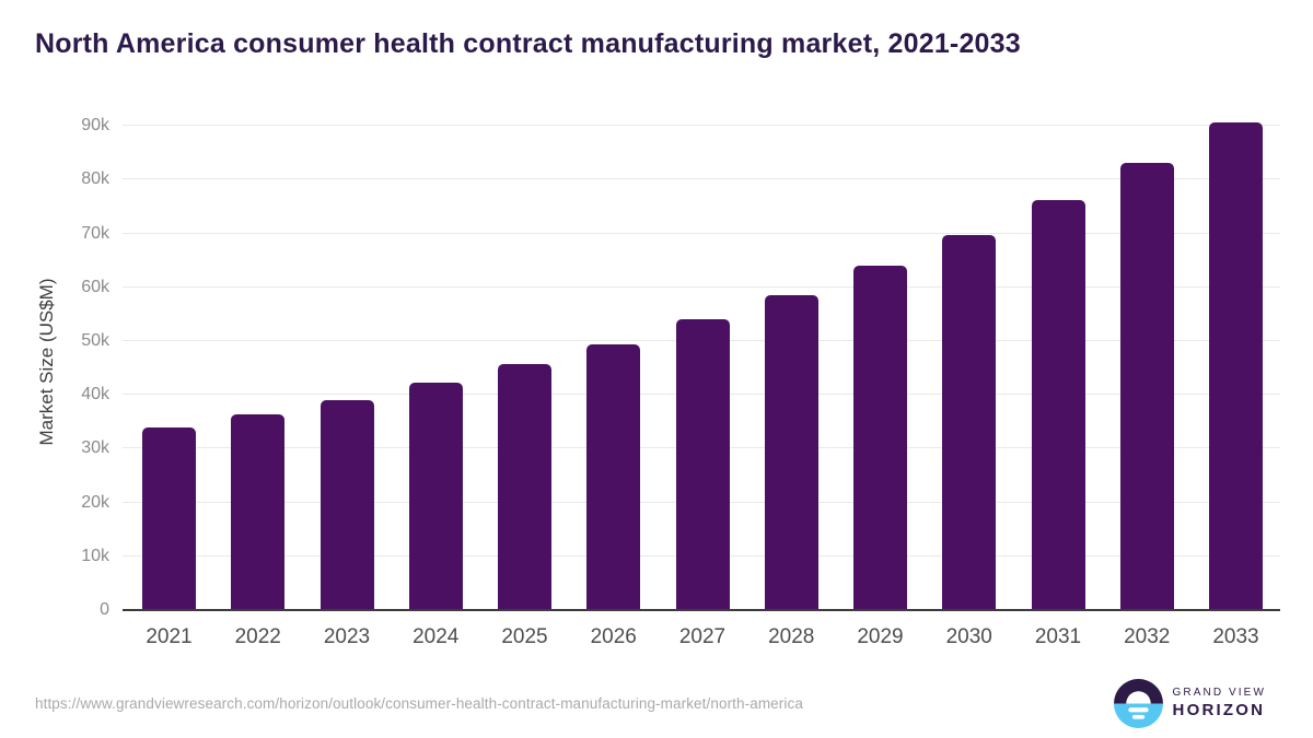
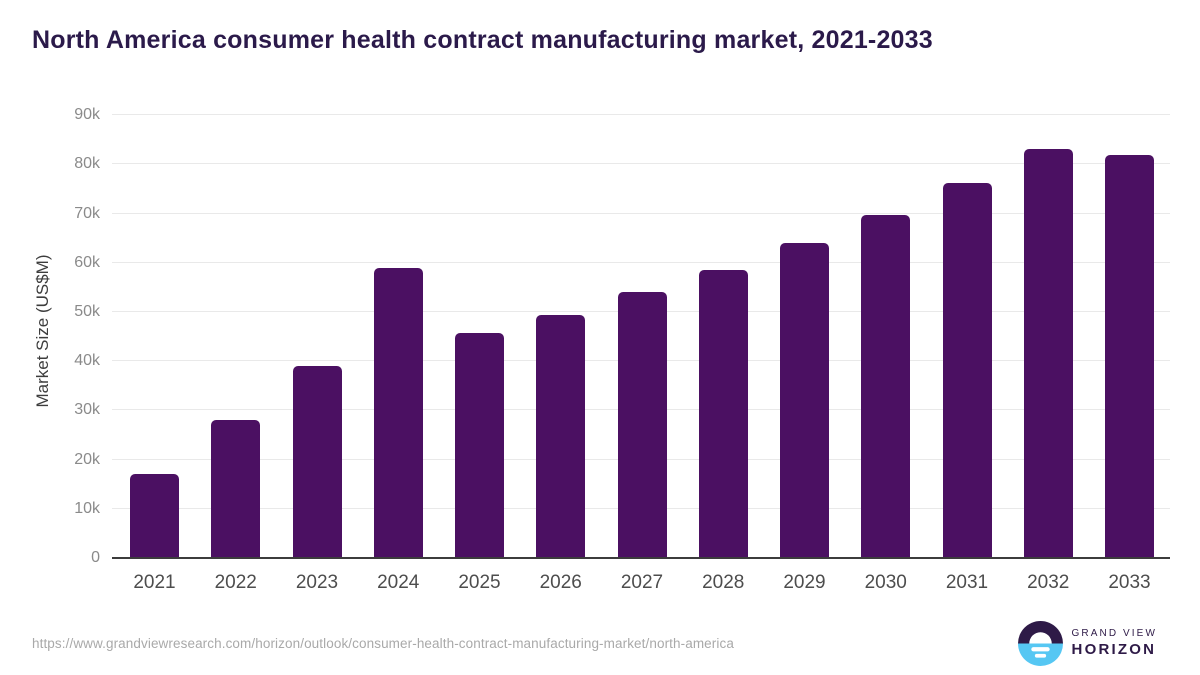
2021: 34k -> 17k
2022: 36k -> 28k
2024: 42k -> 59k
2033: 91k -> 82k
